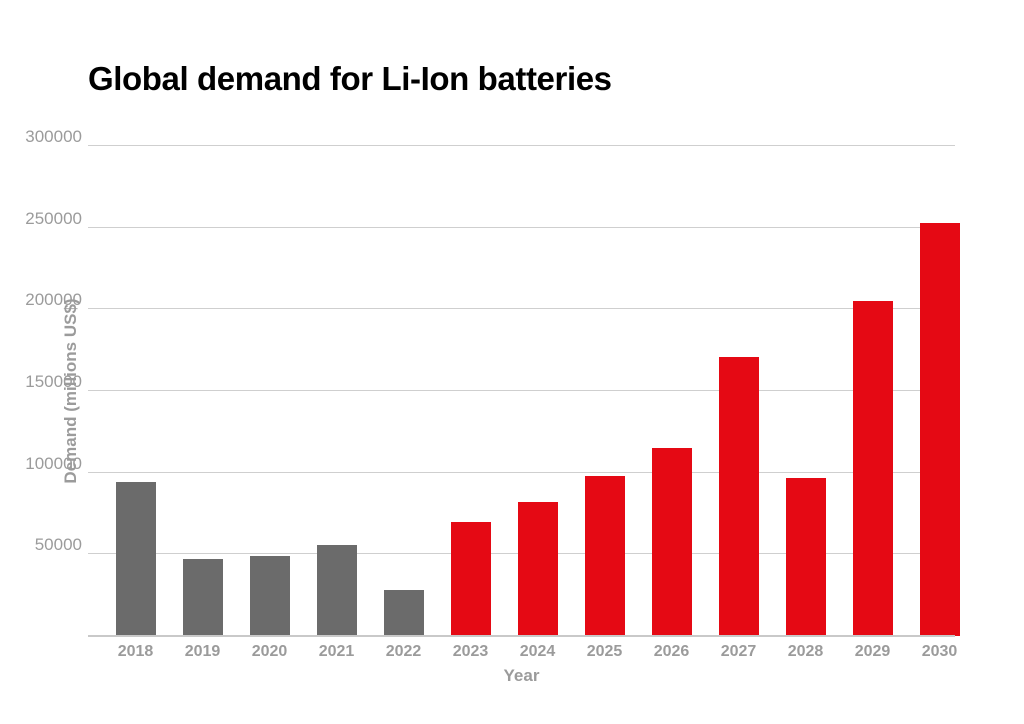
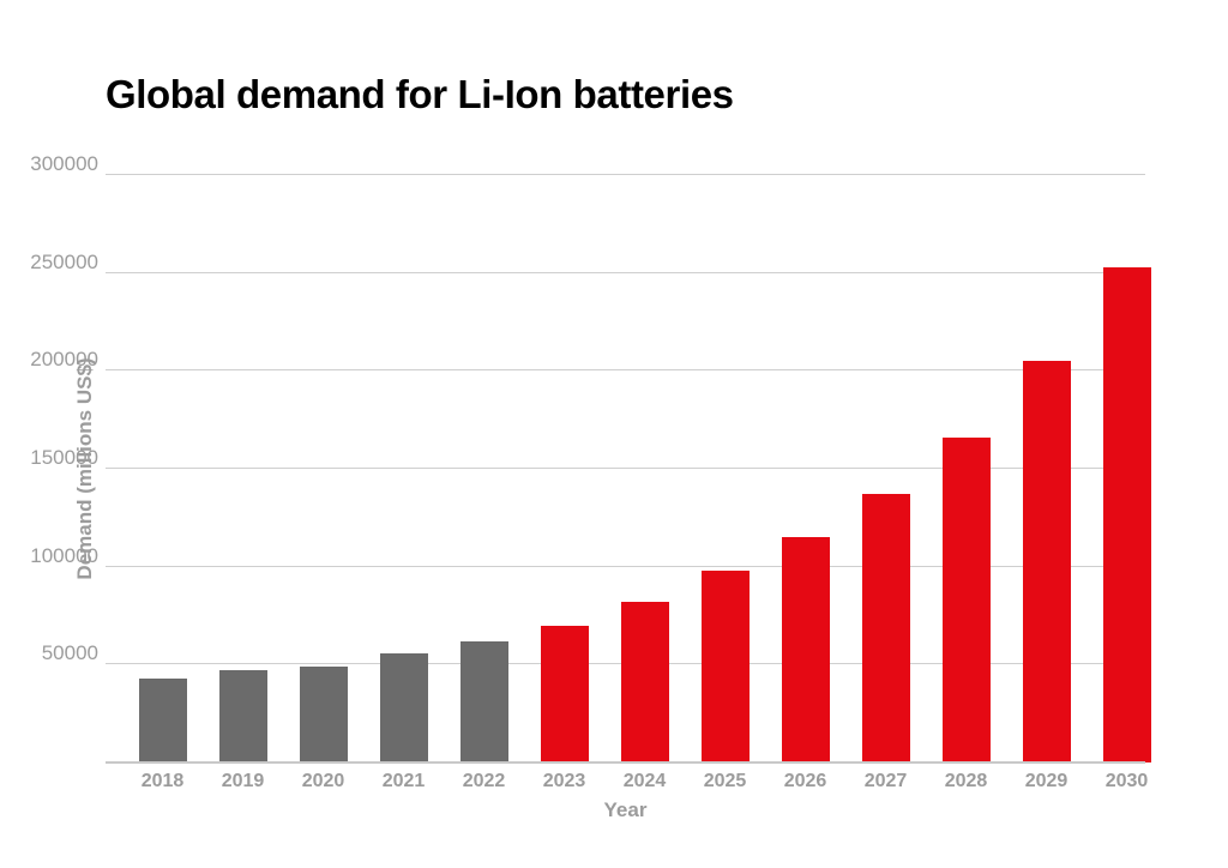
2018: 94000 -> 43000
2022: 28000 -> 62000
2027: 171000 -> 137000
2028: 97000 -> 166000
